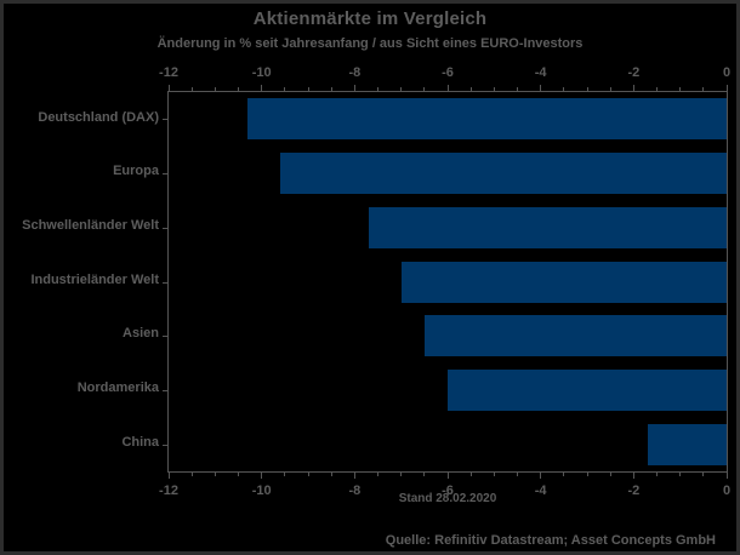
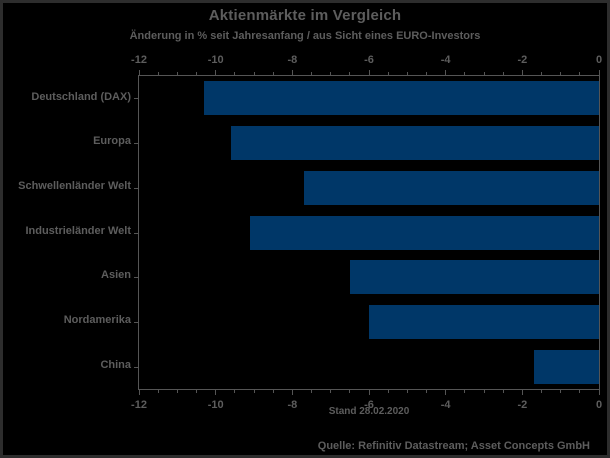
Industrieländer Welt: -7.0 -> -9.1
